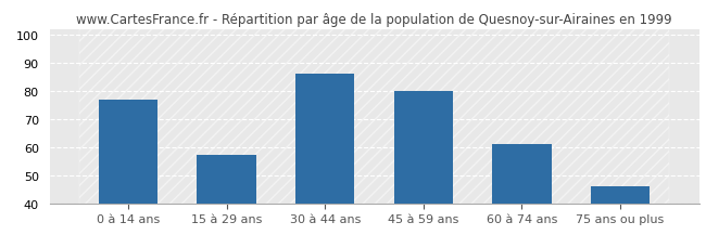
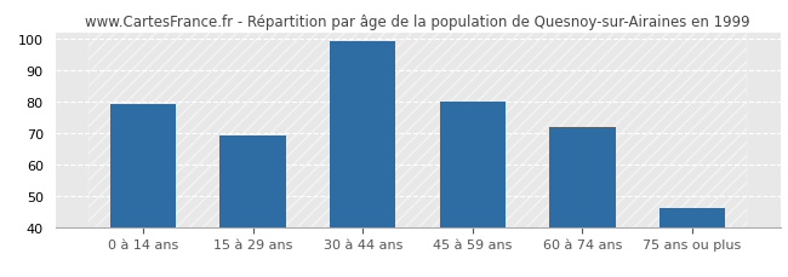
0 à 14 ans: 77 -> 79
15 à 29 ans: 57 -> 69
30 à 44 ans: 86 -> 99
60 à 74 ans: 61 -> 72
